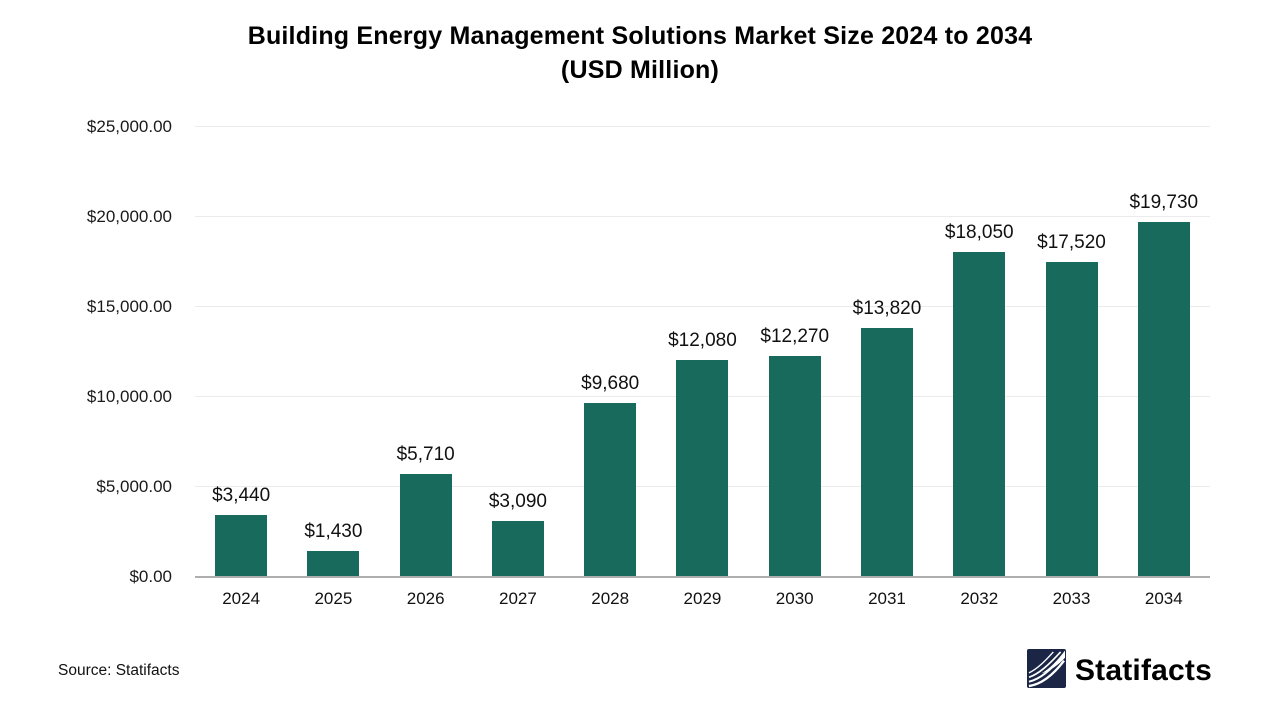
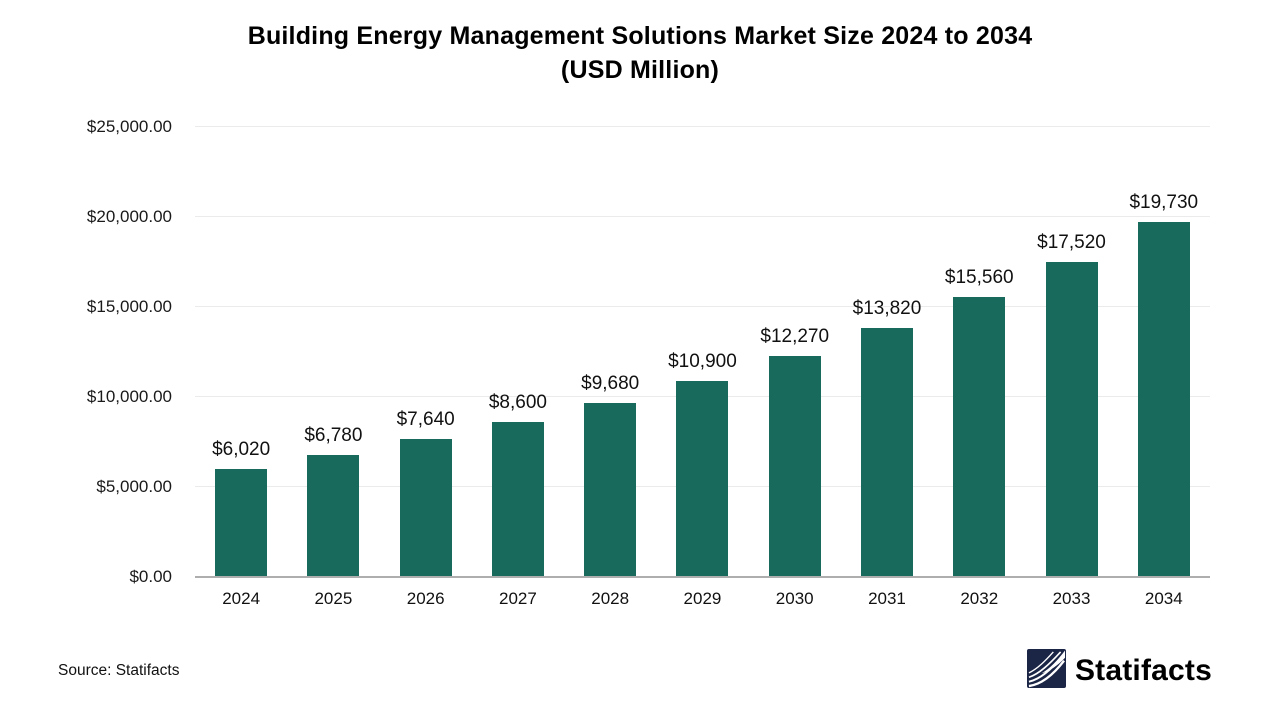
2024: $3,440 -> $6,020
2025: $1,430 -> $6,780
2026: $5,710 -> $7,640
2027: $3,090 -> $8,600
2029: $12,080 -> $10,900
2032: $18,050 -> $15,560
